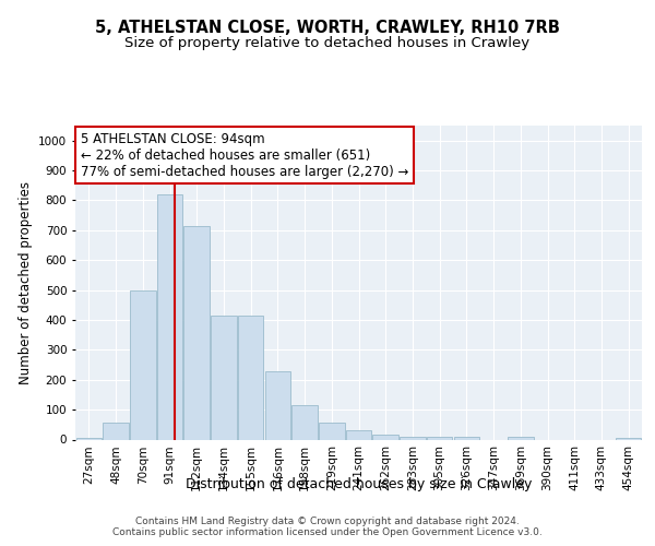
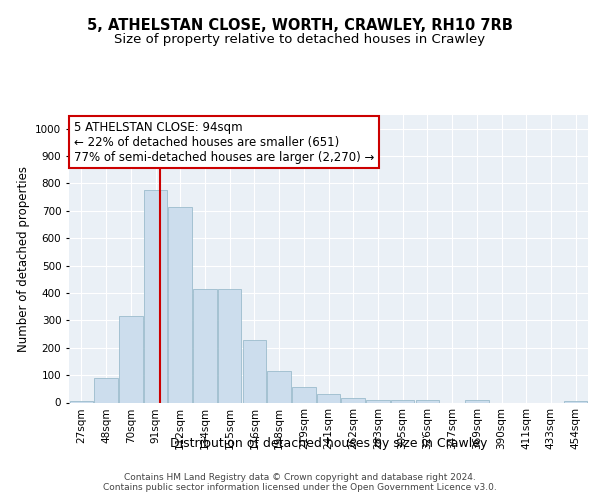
48sqm: 55 -> 90
70sqm: 500 -> 315
91sqm: 820 -> 775
